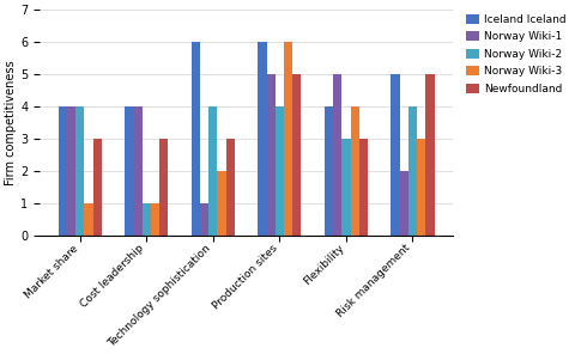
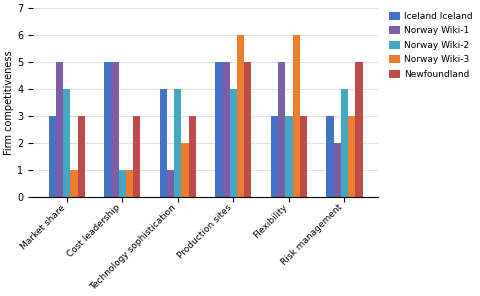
Iceland Iceland/Market share: 4 -> 3
Norway Wiki-1/Market share: 4 -> 5
Iceland Iceland/Cost leadership: 4 -> 5
Norway Wiki-1/Cost leadership: 4 -> 5
Iceland Iceland/Technology sophistication: 6 -> 4
Iceland Iceland/Production sites: 6 -> 5
Iceland Iceland/Flexibility: 4 -> 3
Norway Wiki-3/Flexibility: 4 -> 6
Iceland Iceland/Risk management: 5 -> 3
